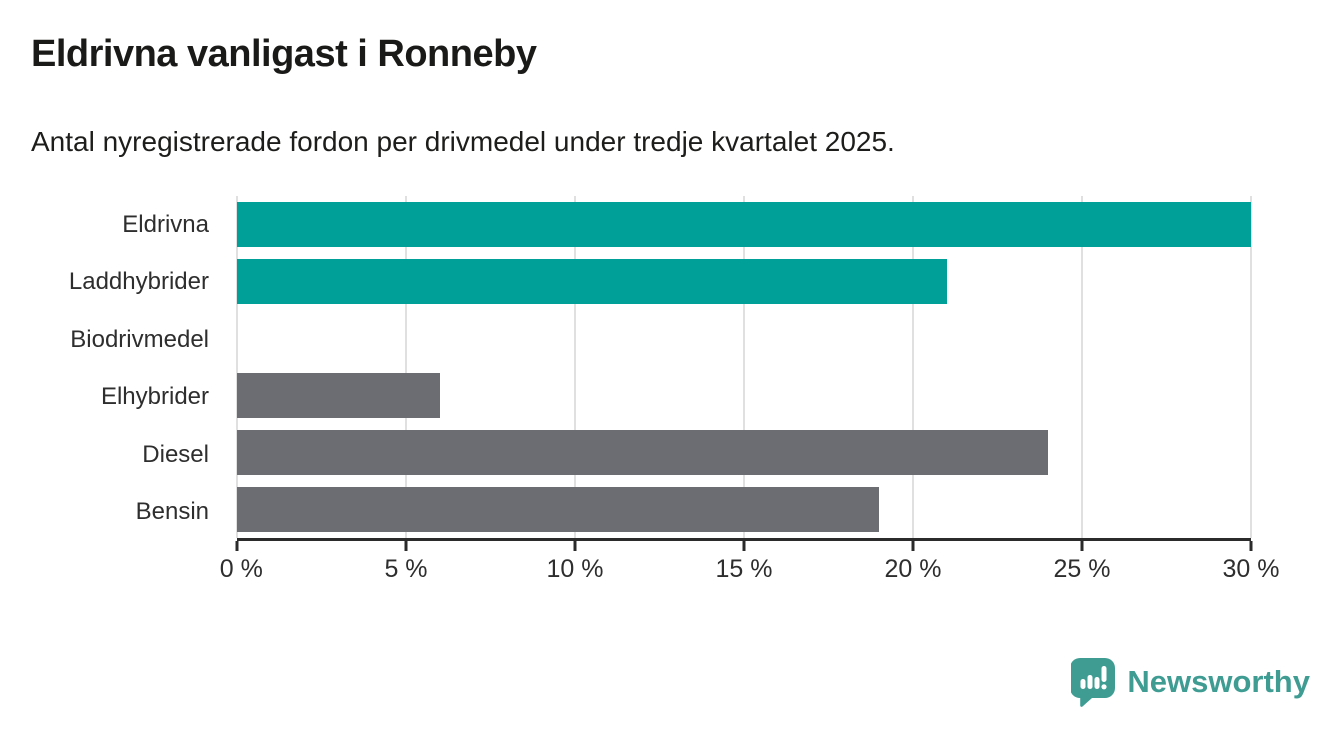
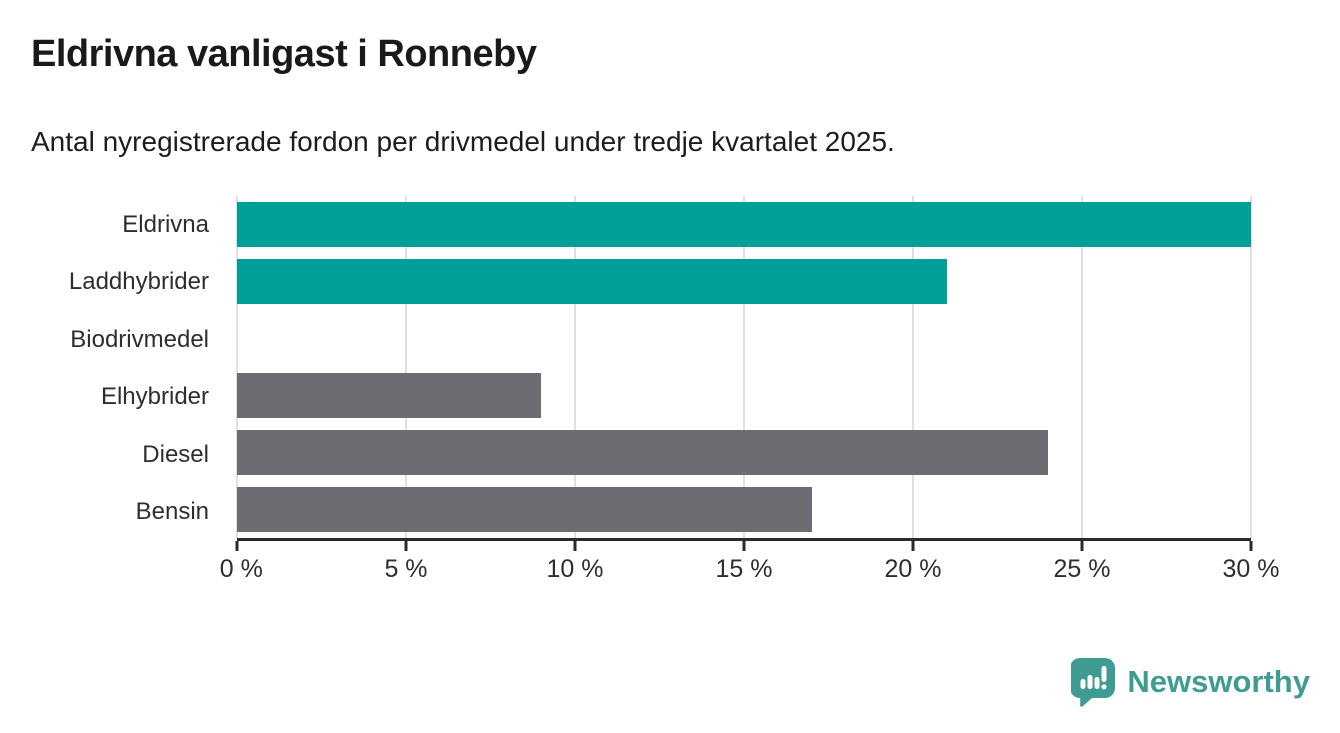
Elhybrider: 6% -> 9%
Bensin: 19% -> 17%
